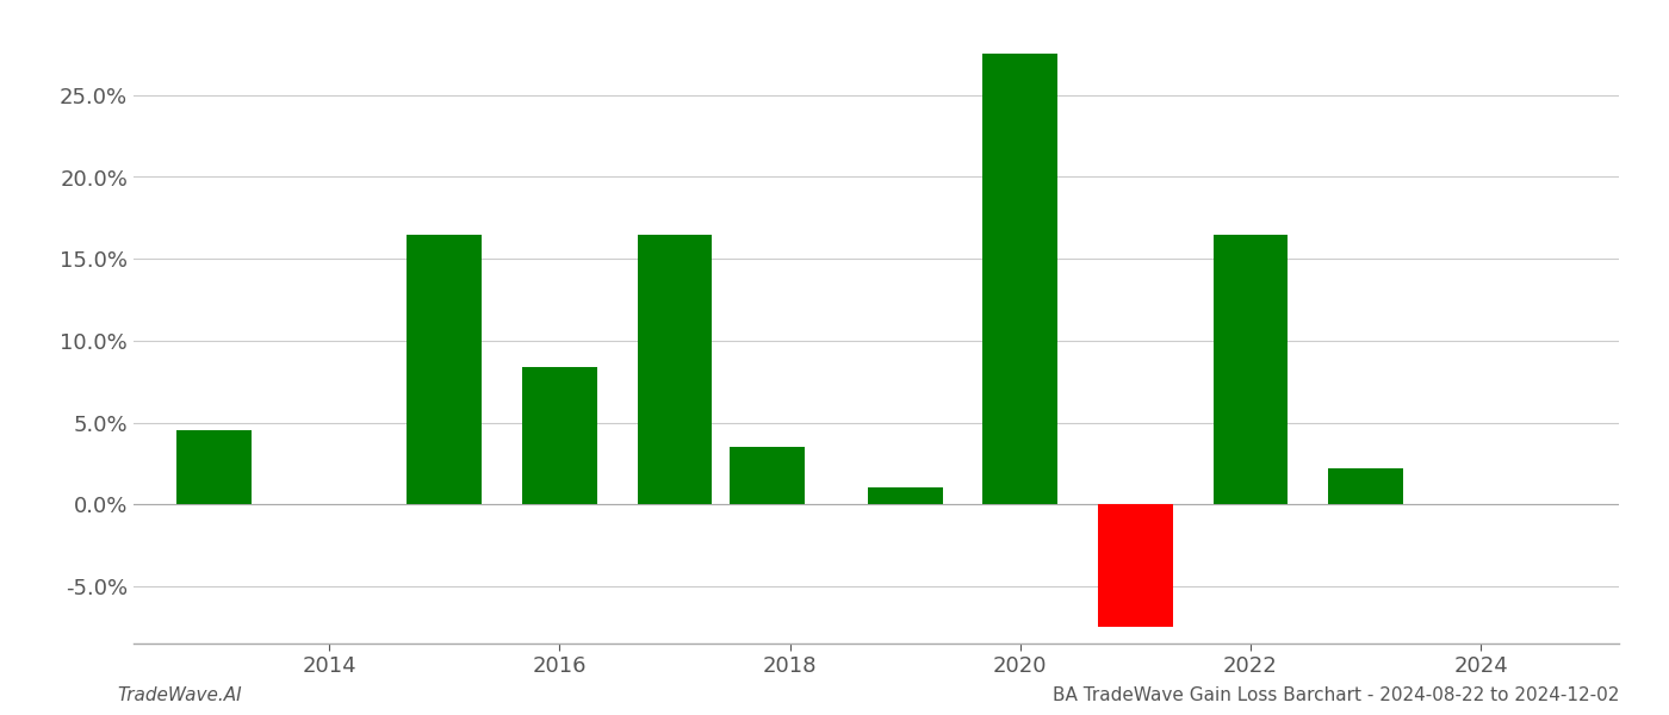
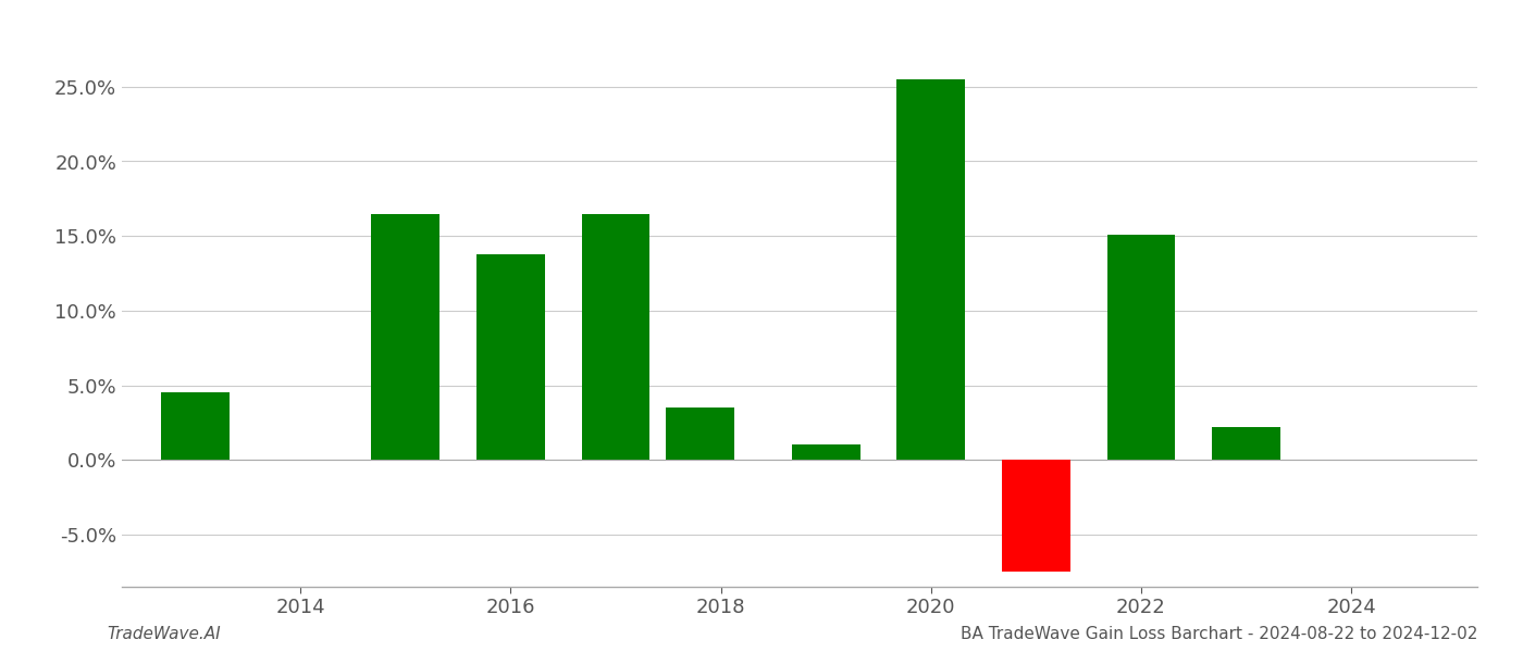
2016: 8.4% -> 13.8%
2020: 27.5% -> 25.5%
2022: 16.5% -> 15.1%
